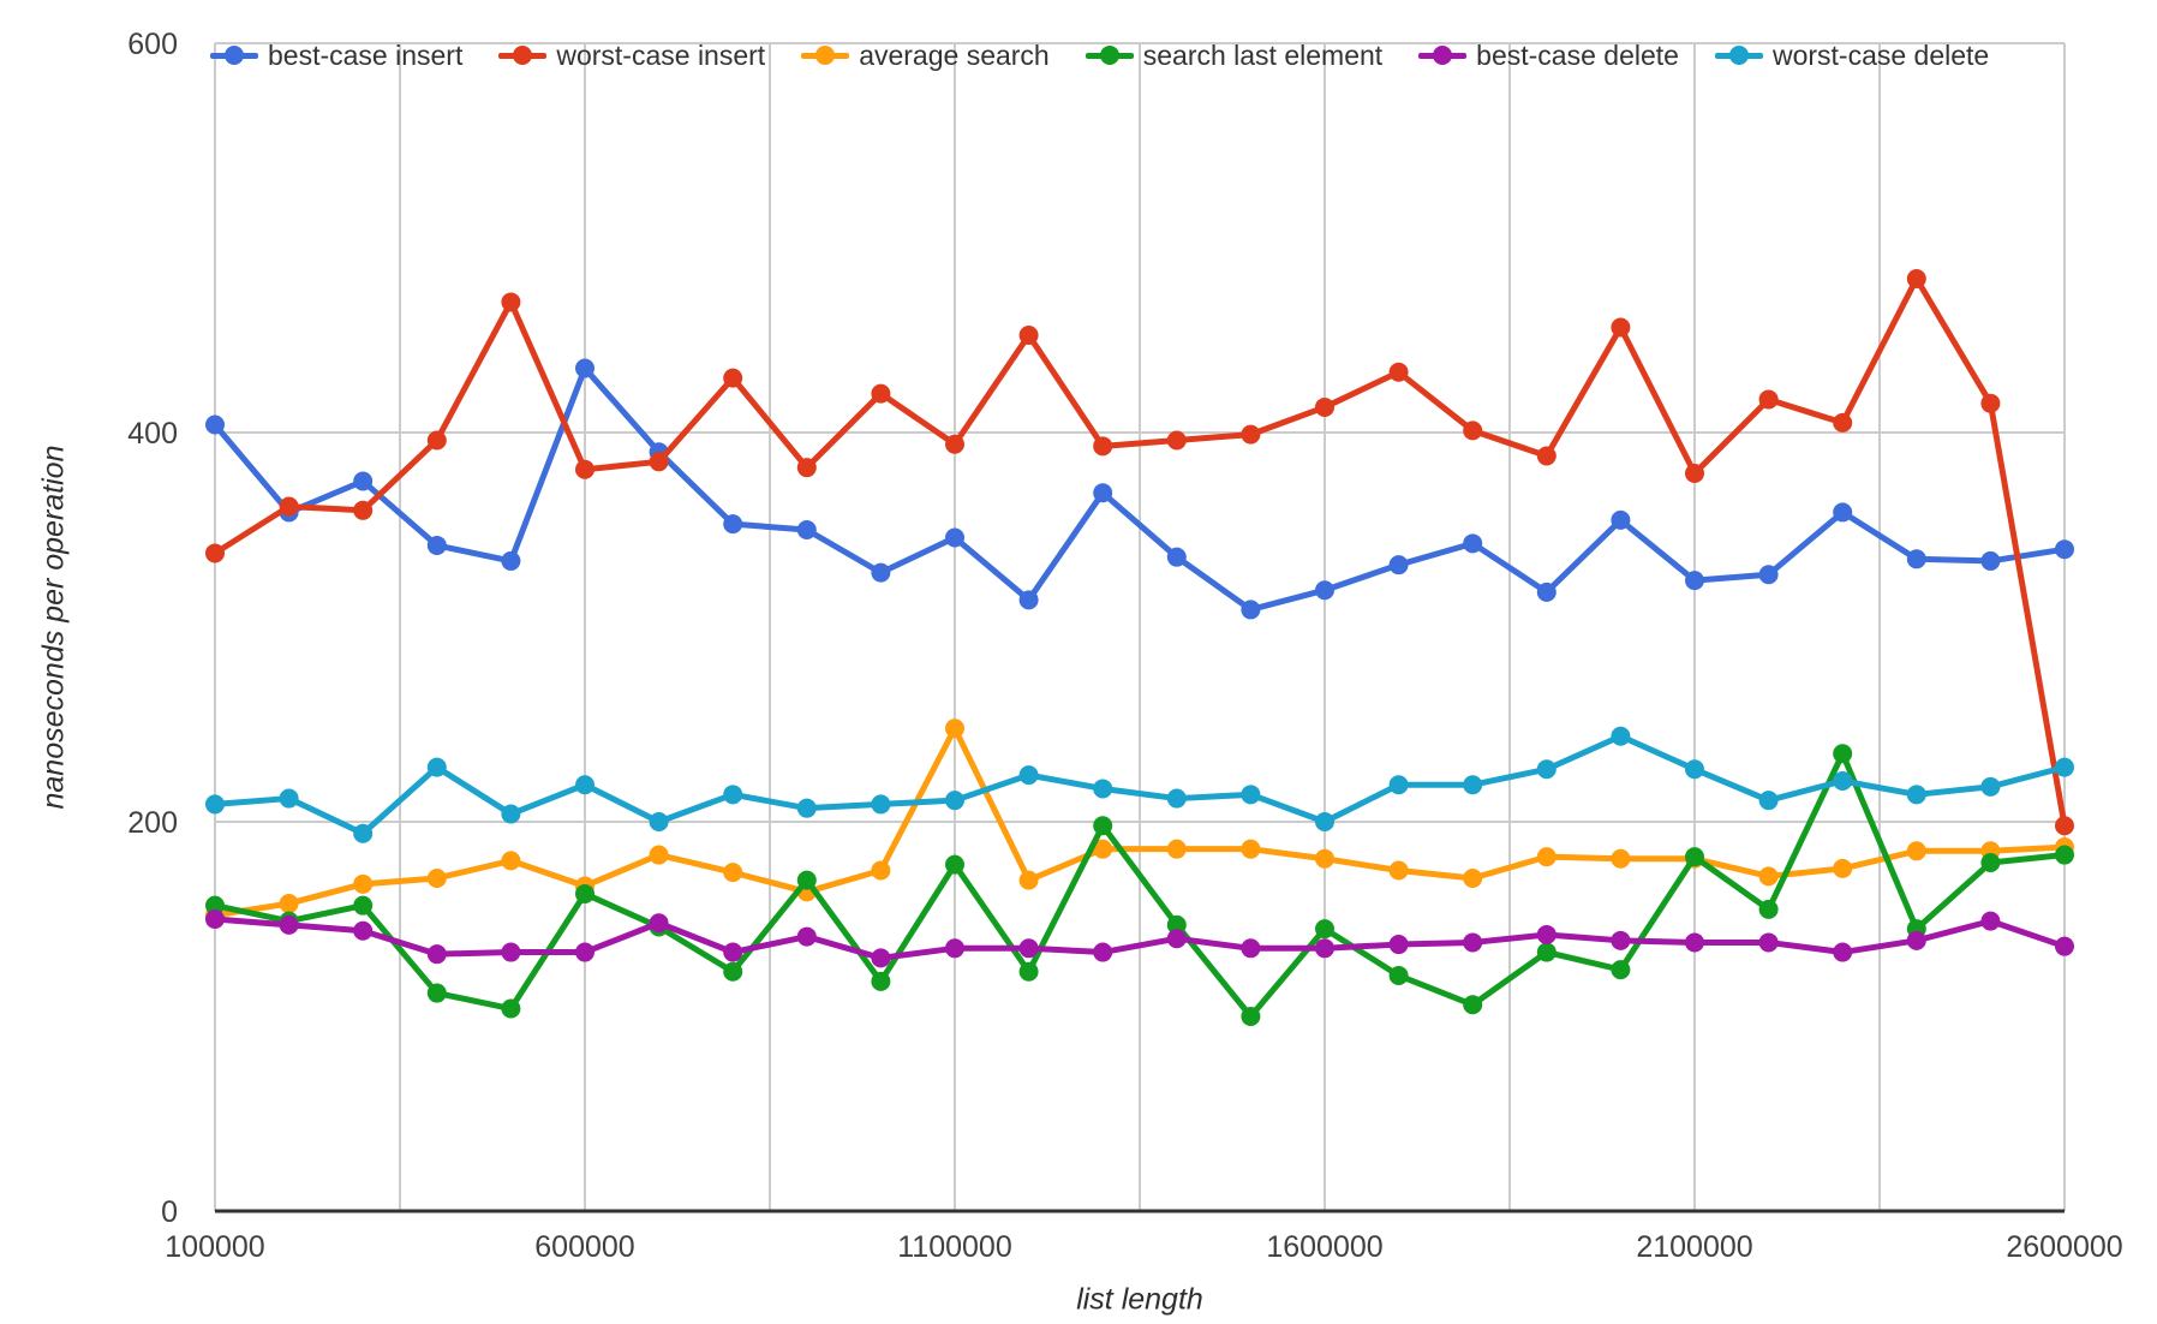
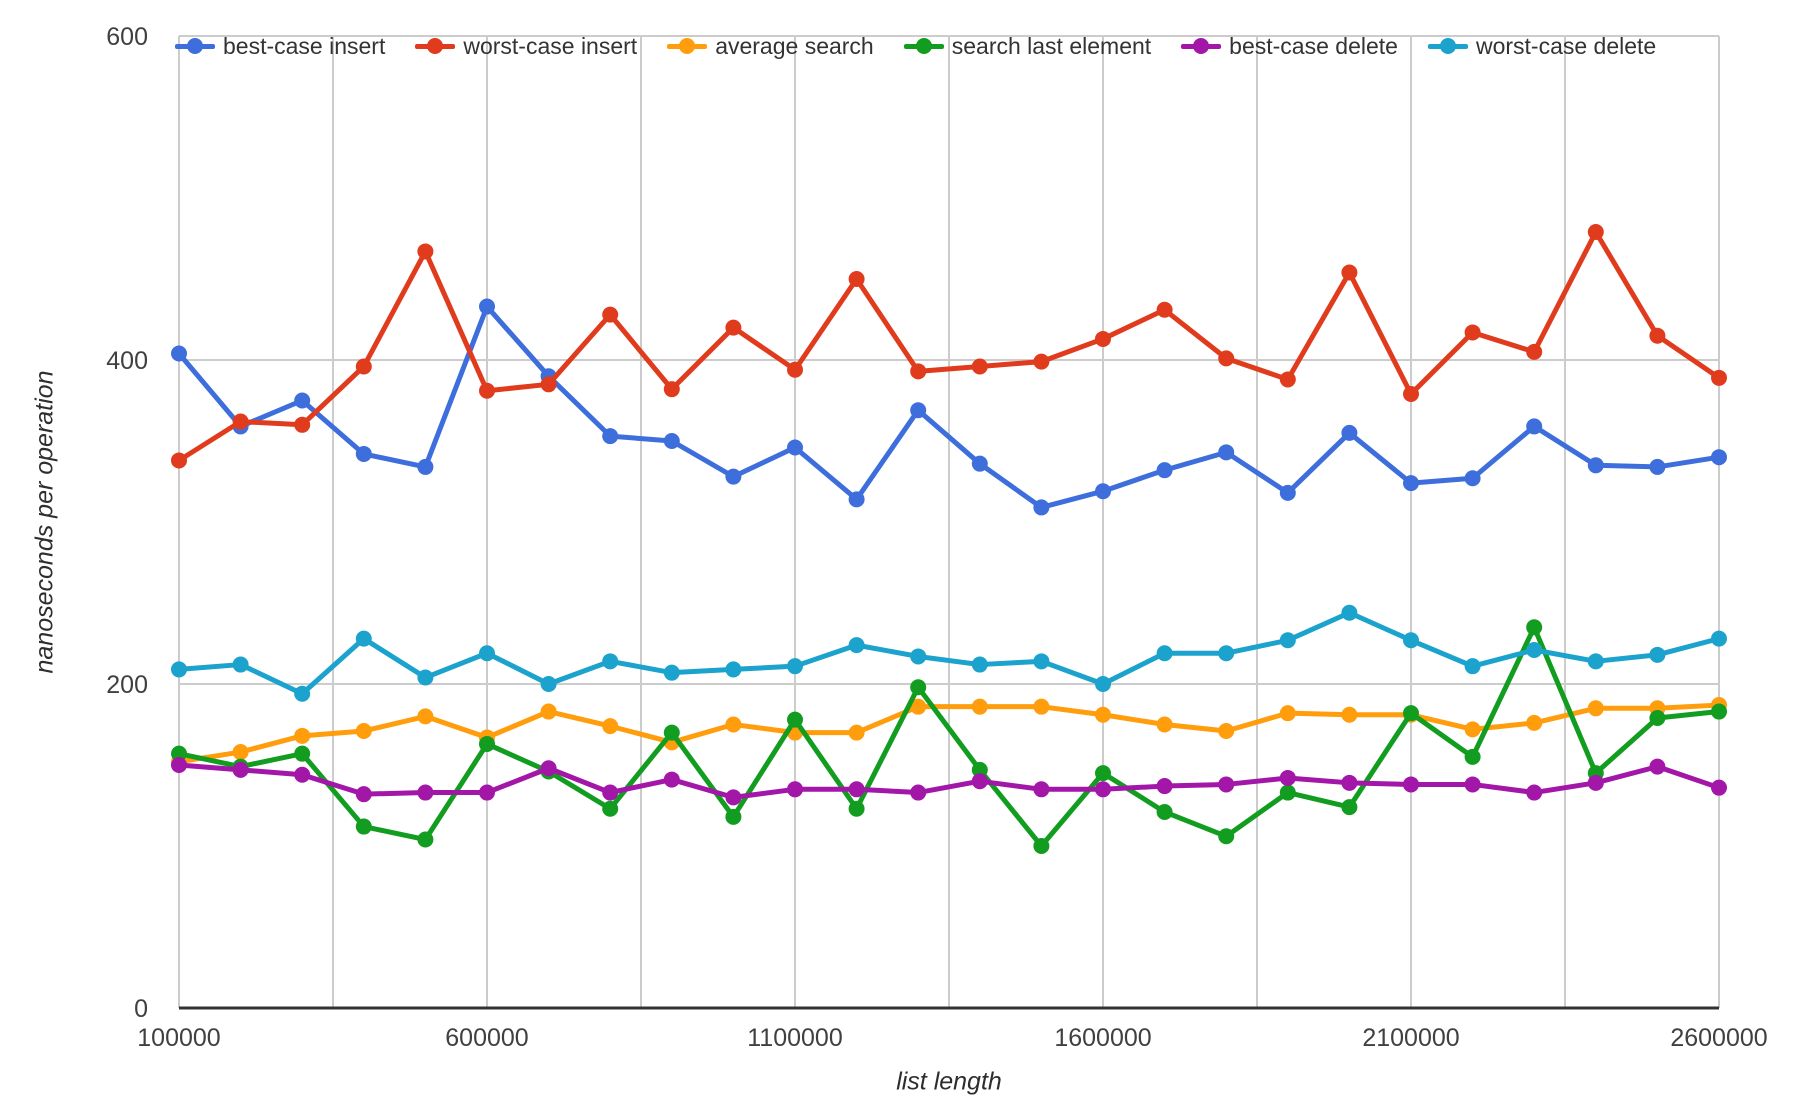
average search/1100000: 248 -> 170
worst-case insert/2600000: 198 -> 389
